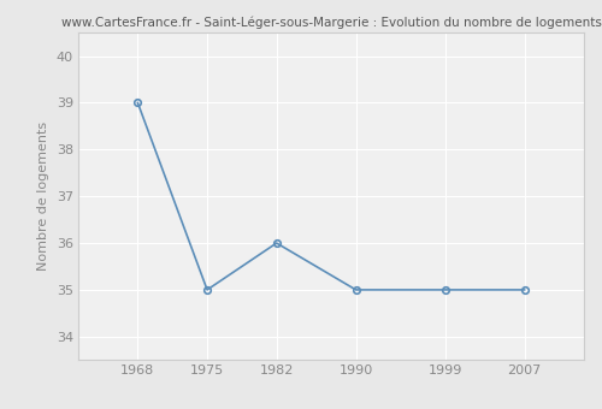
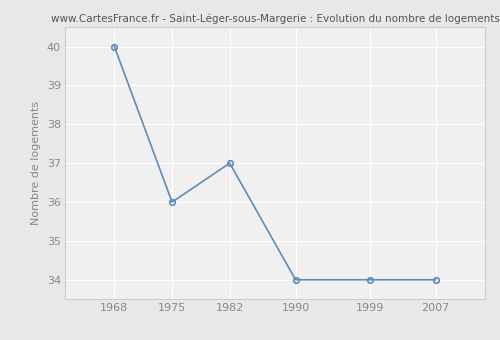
1968: 39 -> 40
1975: 35 -> 36
1982: 36 -> 37
1990: 35 -> 34
1999: 35 -> 34
2007: 35 -> 34
